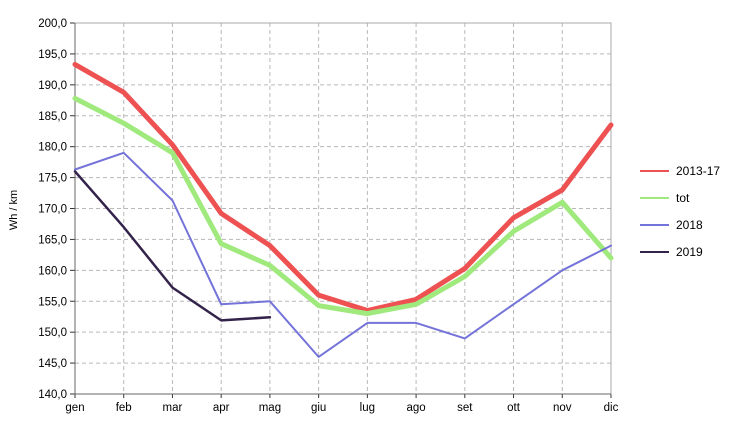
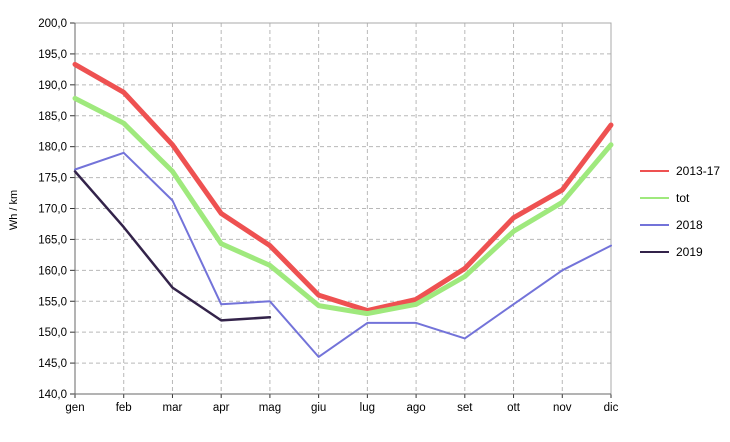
tot/mar: 179 -> 176
tot/dic: 162 -> 180
